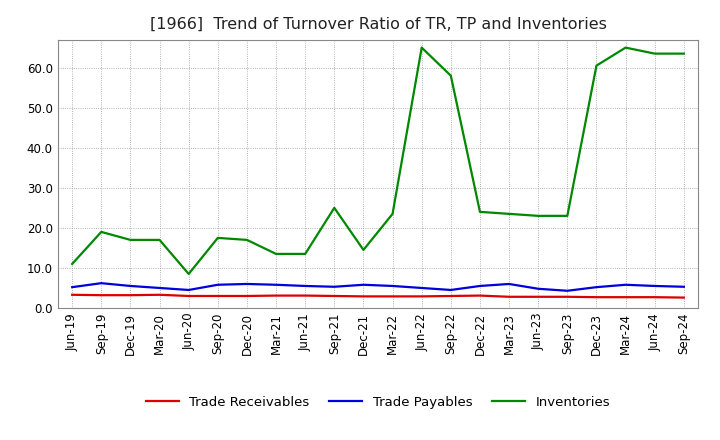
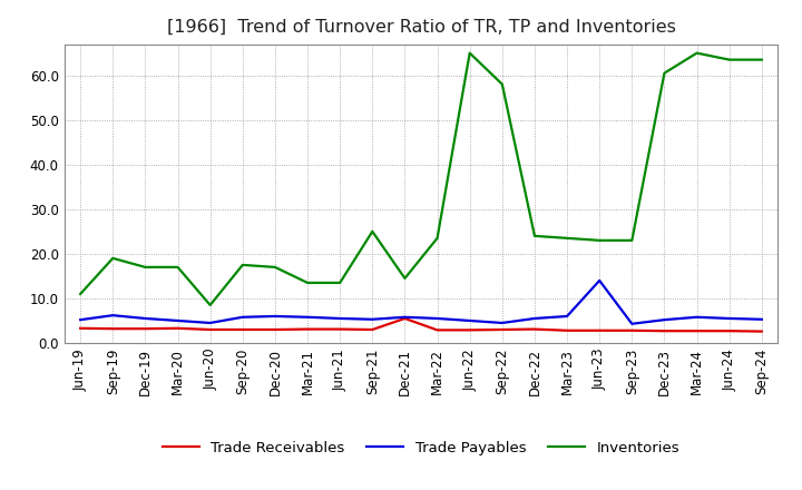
Trade Receivables/Dec-21: 2.9 -> 5.5
Trade Payables/Jun-23: 4.8 -> 14.0
